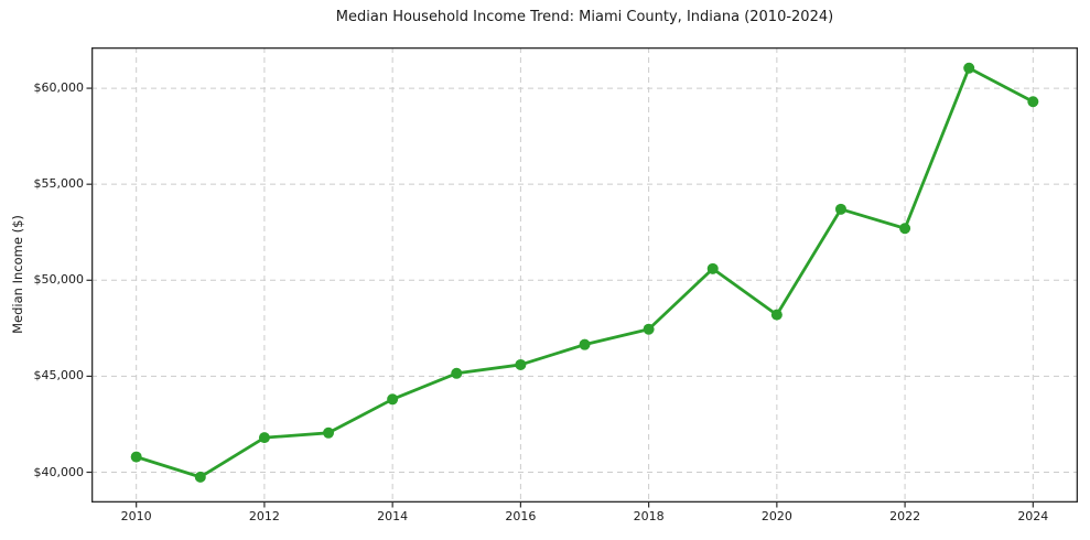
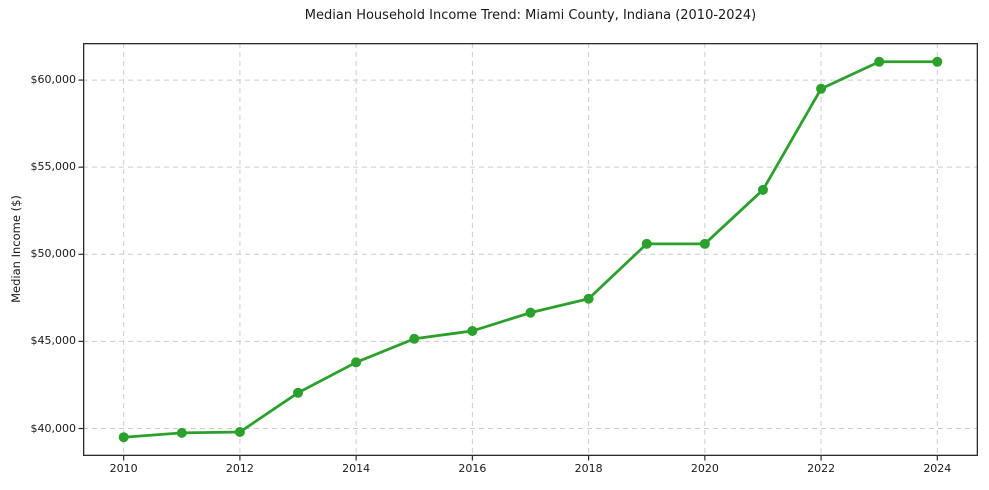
2010: $40800 -> $39500
2012: $41800 -> $39800
2020: $48200 -> $50600
2022: $52700 -> $59500
2024: $59300 -> $61000
